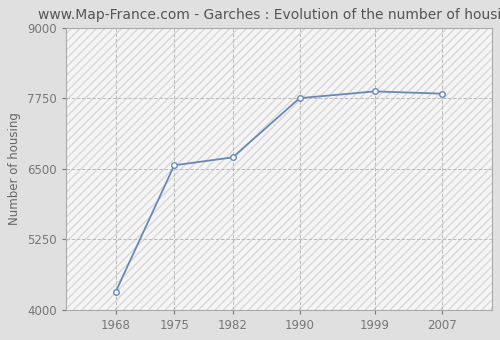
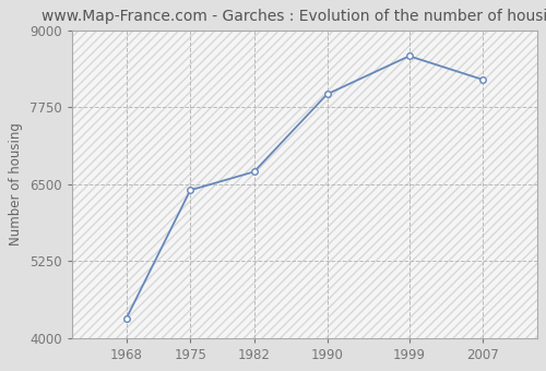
1975: 6560 -> 6400
1990: 7750 -> 7960
1999: 7870 -> 8580
2007: 7830 -> 8200
